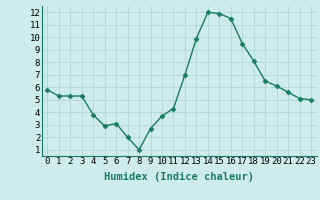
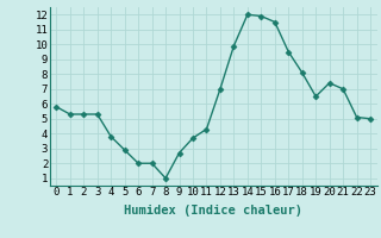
6: 3.1 -> 2.0
20: 6.1 -> 7.4
21: 5.6 -> 7.0
